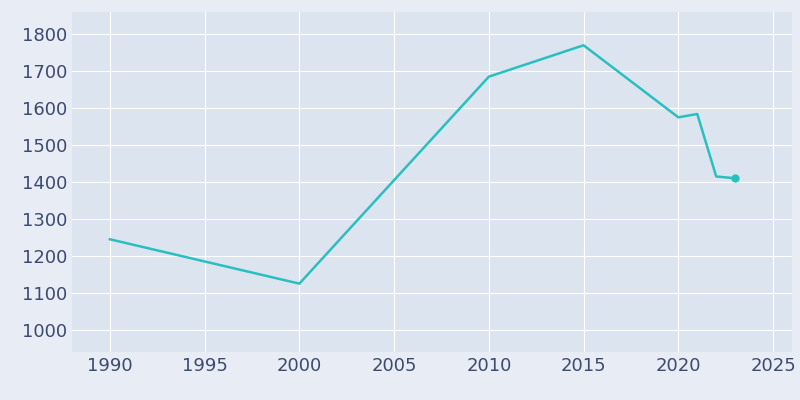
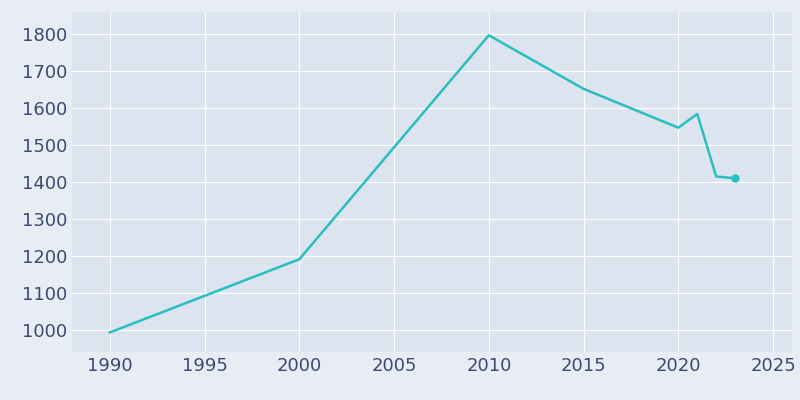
1990: 1245 -> 993
2000: 1125 -> 1191
2010: 1685 -> 1797
2015: 1770 -> 1652
2020: 1575 -> 1547
